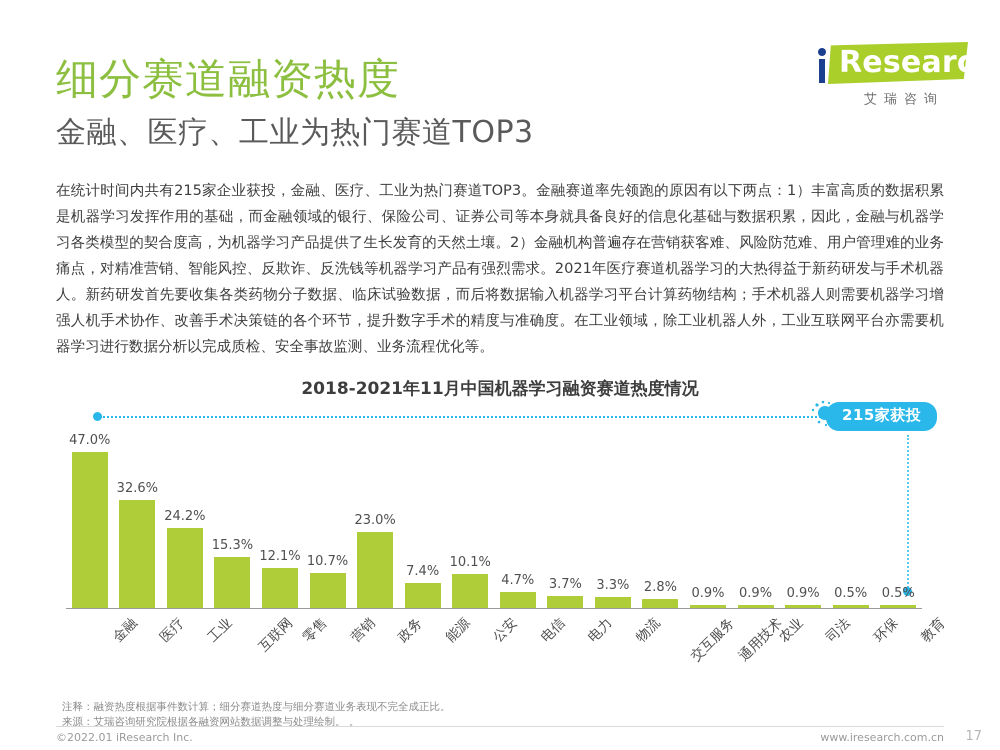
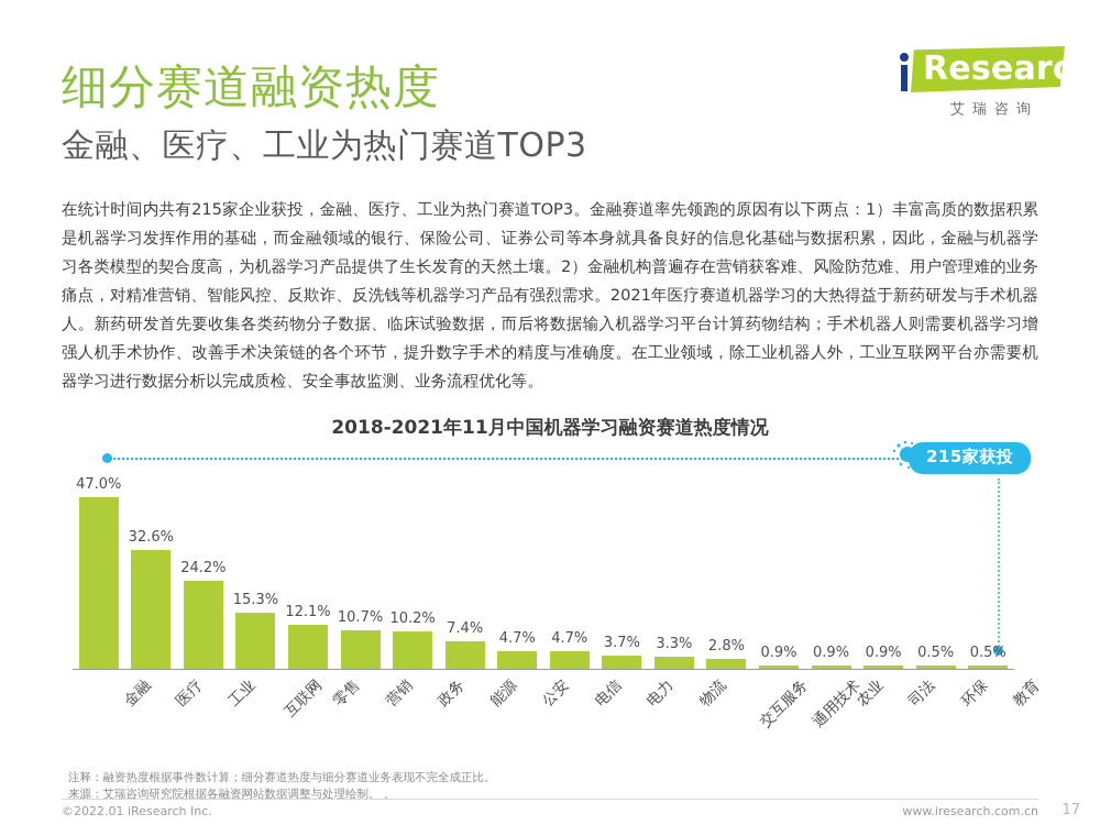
政务: 23.0% -> 10.2%
公安: 10.1% -> 4.7%
